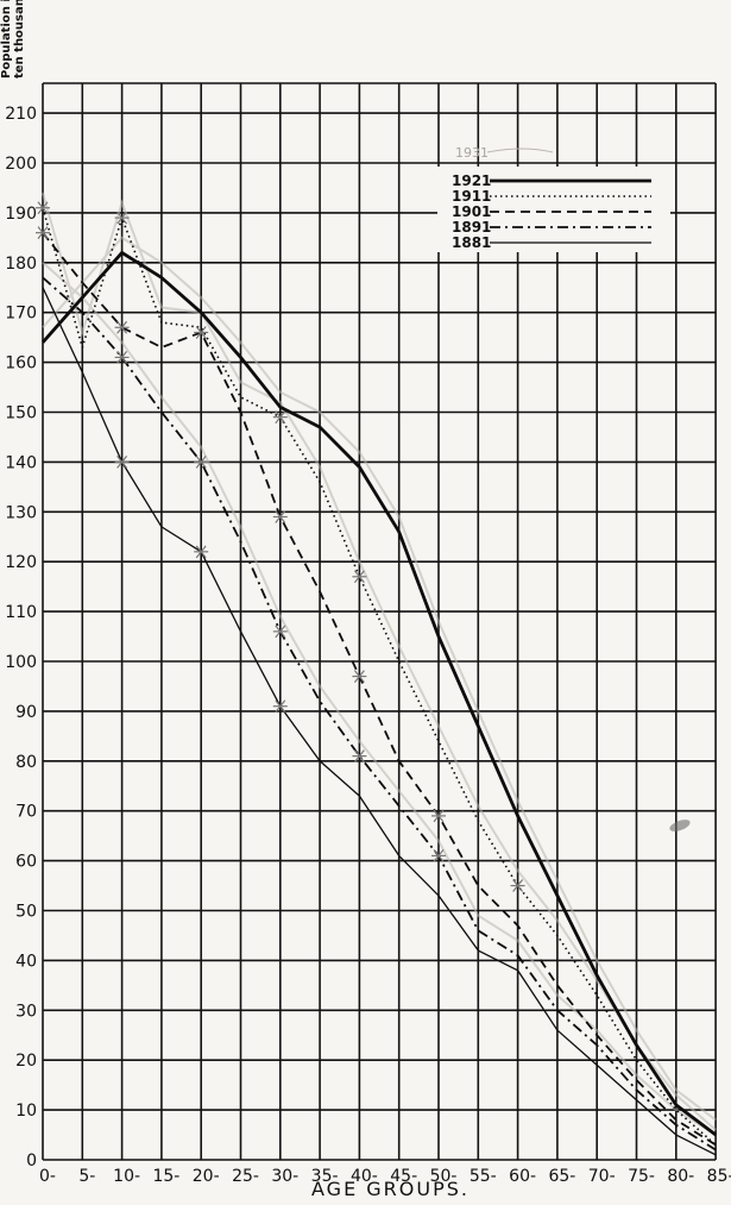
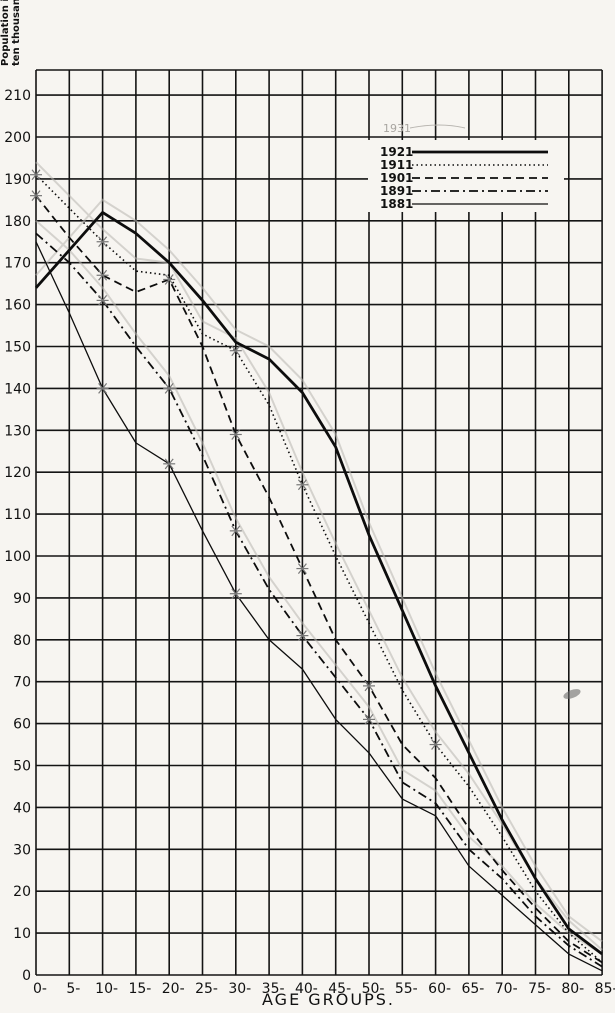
1911/5-: 163 -> 183
1911/10-: 189 -> 175
